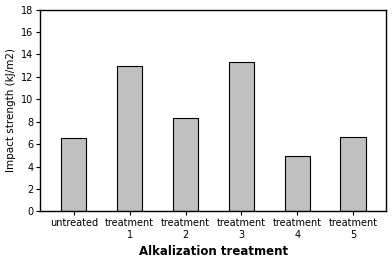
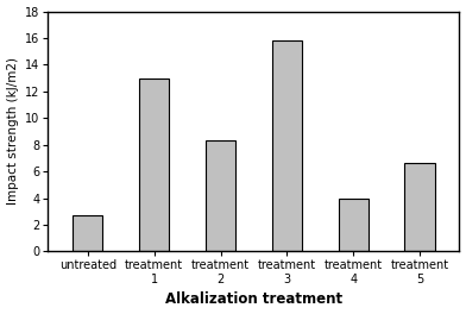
untreated: 6.5 -> 2.7
treatment 3: 13.3 -> 15.8
treatment 4: 4.9 -> 4.0
